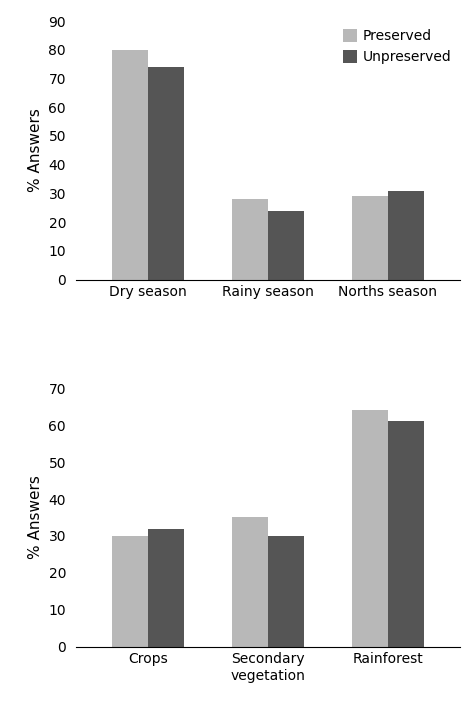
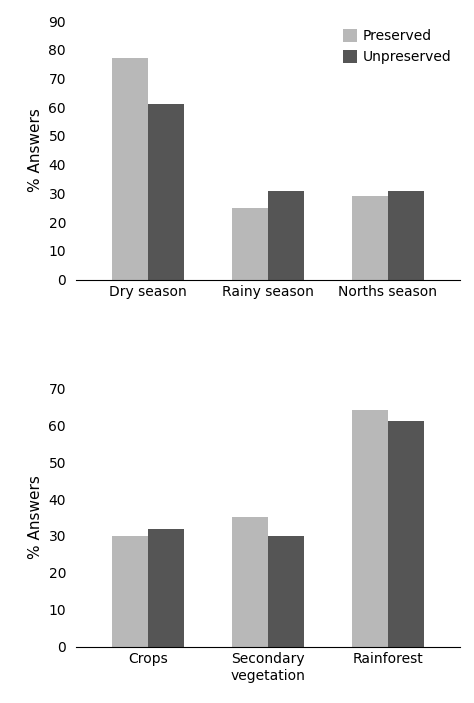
Preserved/Dry season: 80 -> 77
Unpreserved/Dry season: 74 -> 61
Preserved/Rainy season: 28 -> 25
Unpreserved/Rainy season: 24 -> 31
